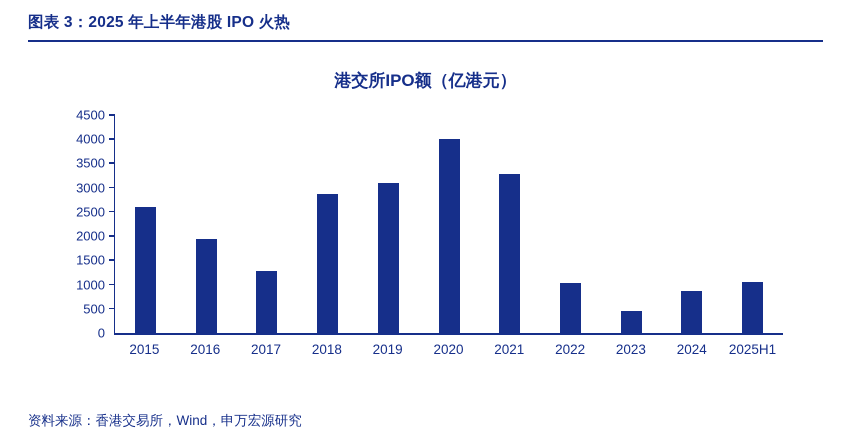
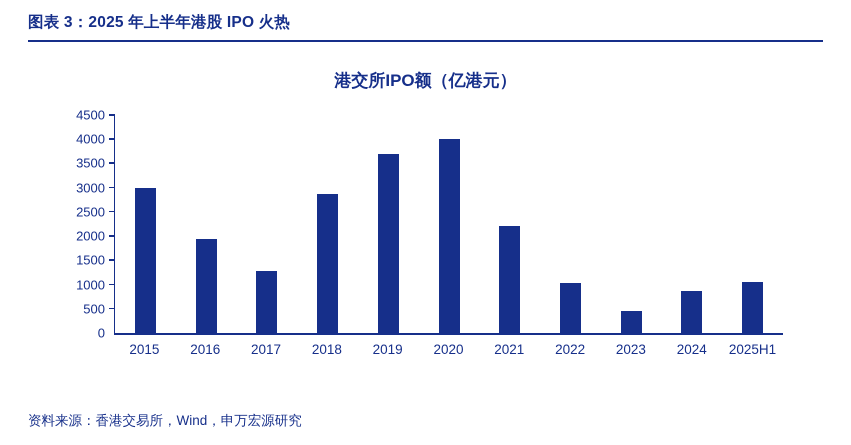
2015: 2600 -> 3000
2019: 3100 -> 3700
2021: 3300 -> 2200
